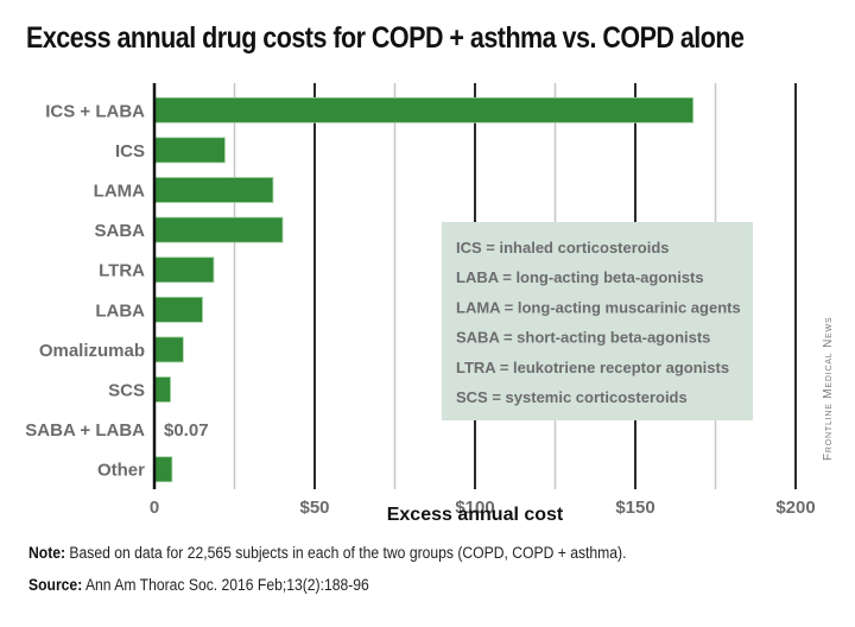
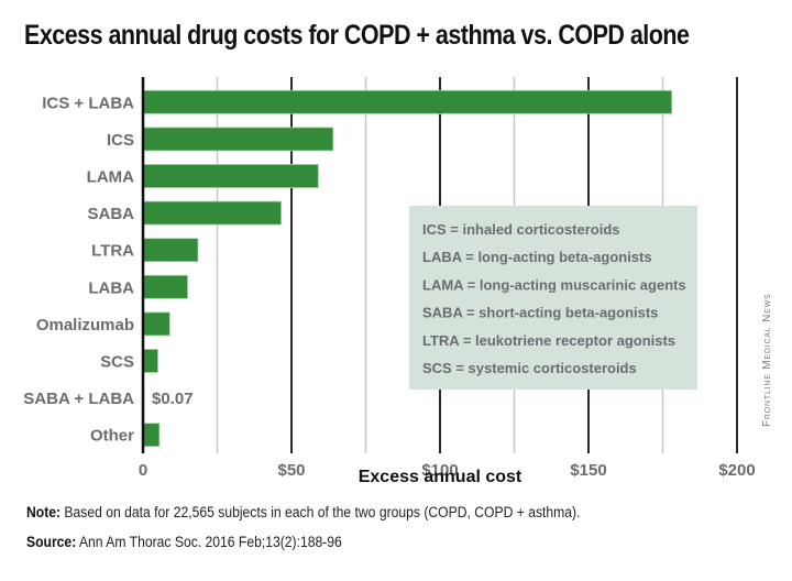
ICS + LABA: $168 -> $178
ICS: $22 -> $64
LAMA: $37 -> $59
SABA: $40 -> $46
